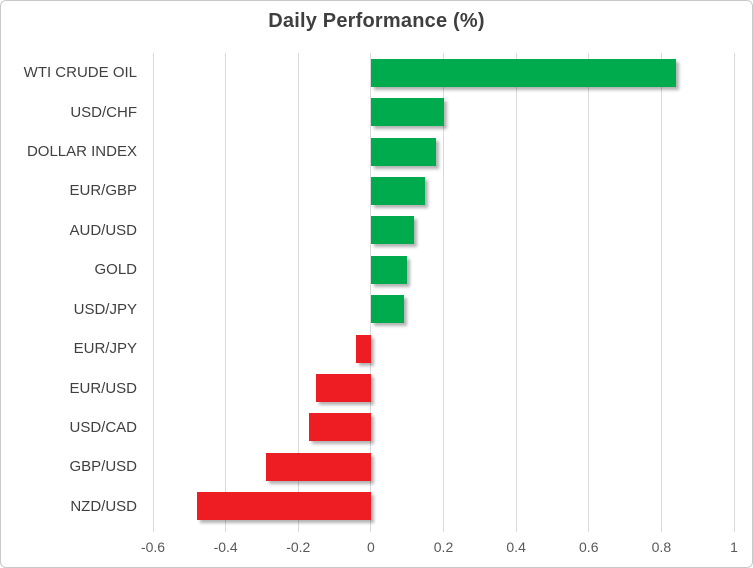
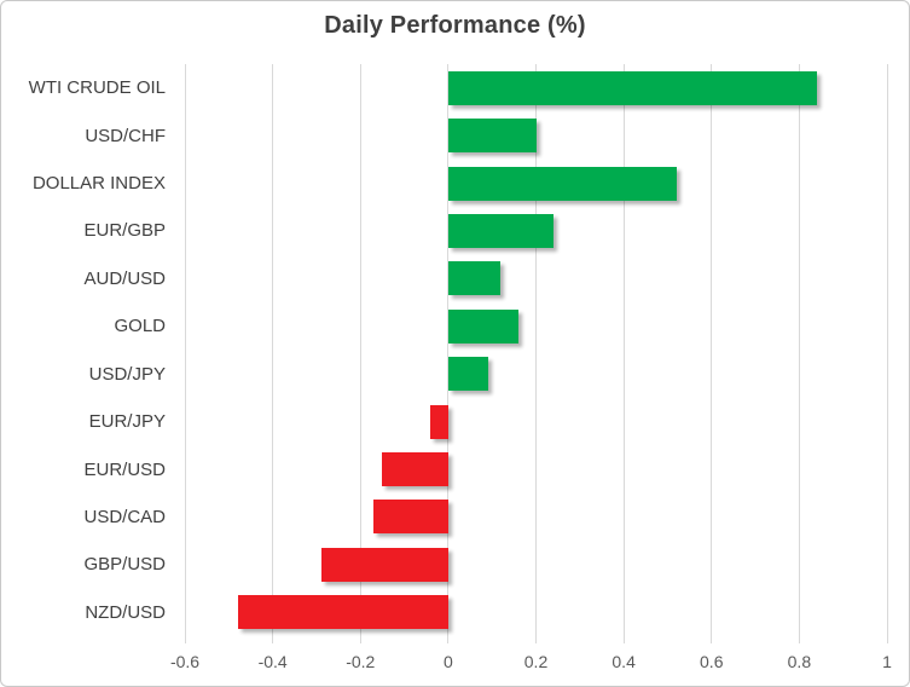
DOLLAR INDEX: 0.18 -> 0.52
EUR/GBP: 0.15 -> 0.24
GOLD: 0.10 -> 0.16
